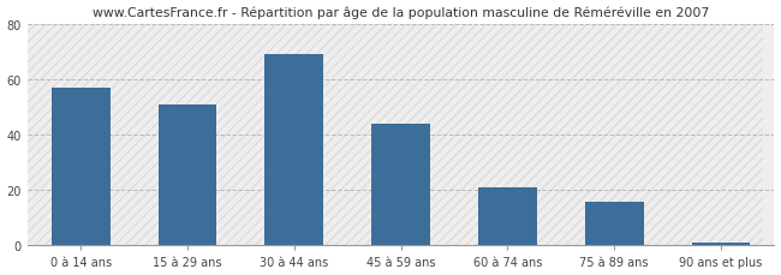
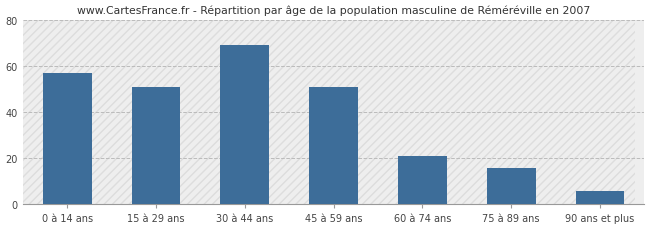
45 à 59 ans: 44 -> 51
90 ans et plus: 1 -> 6
